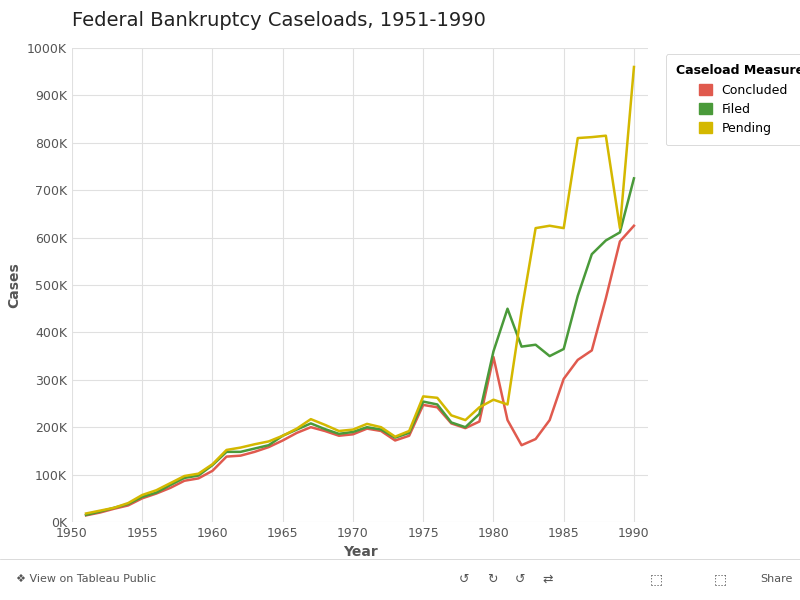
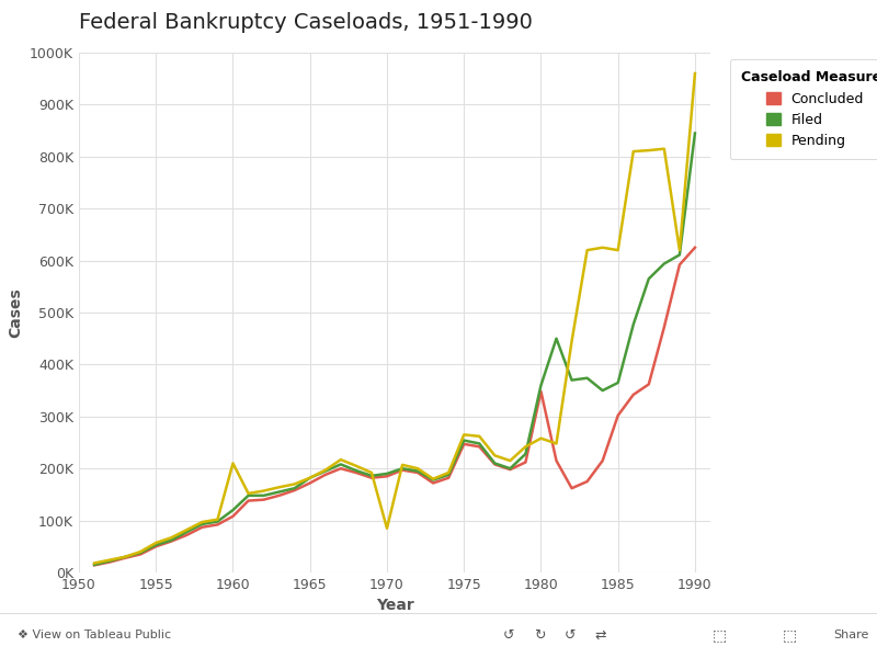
Pending/1960: 122K -> 210K
Pending/1970: 195K -> 85K
Filed/1990: 725K -> 845K
